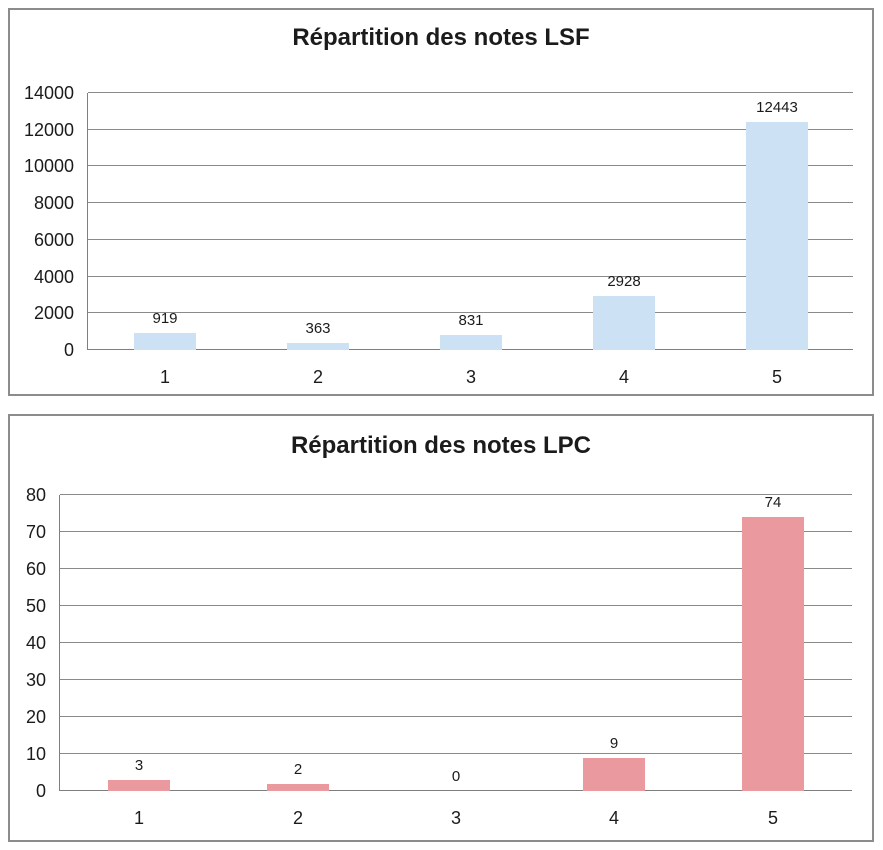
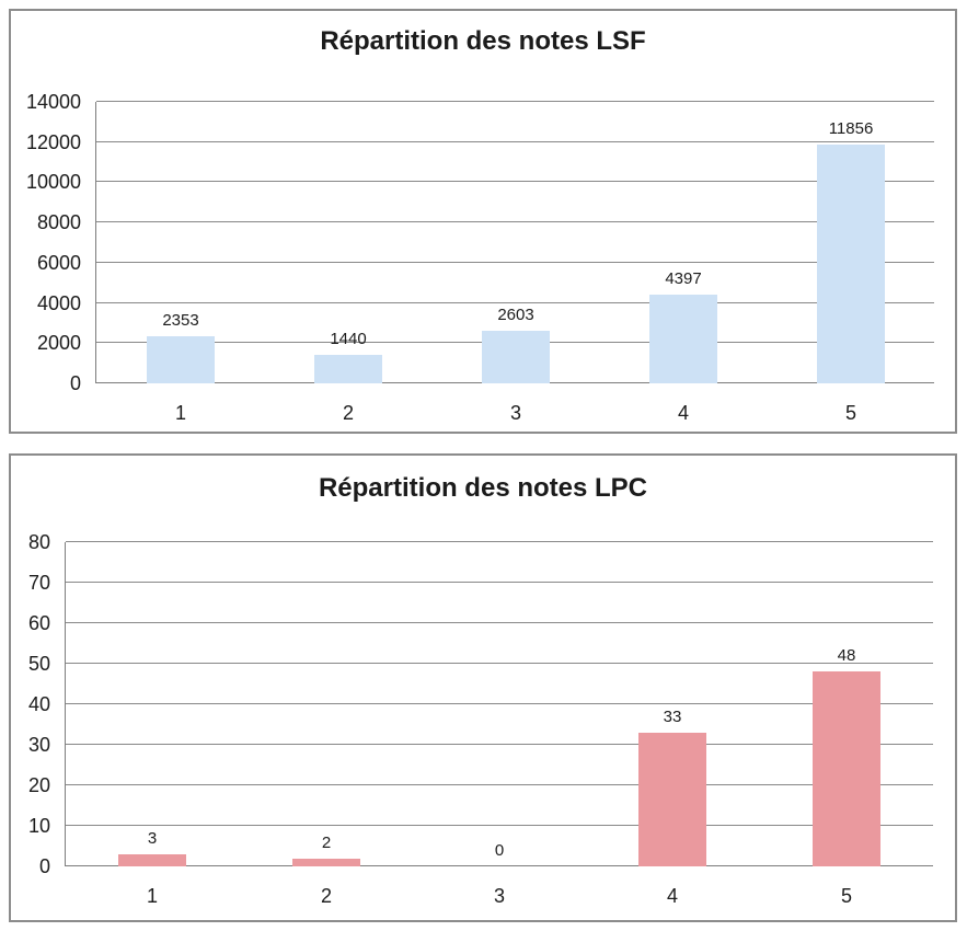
Répartition des notes LSF/1: 919 -> 2353
Répartition des notes LSF/2: 363 -> 1440
Répartition des notes LSF/3: 831 -> 2603
Répartition des notes LSF/4: 2928 -> 4397
Répartition des notes LSF/5: 12443 -> 11856
Répartition des notes LPC/4: 9 -> 33
Répartition des notes LPC/5: 74 -> 48
